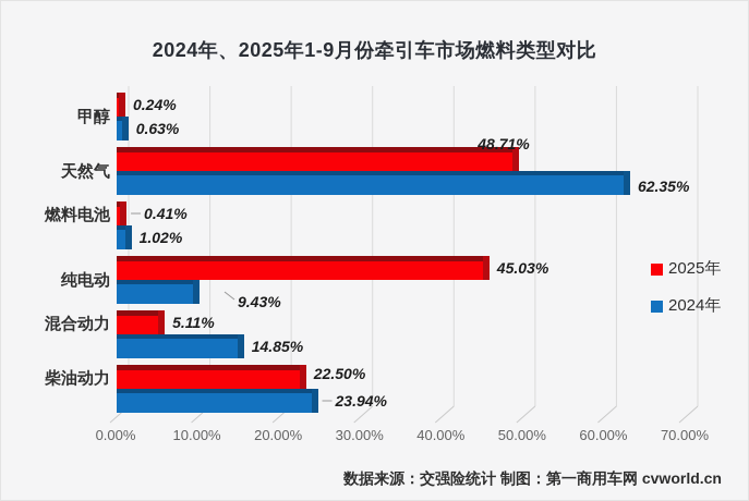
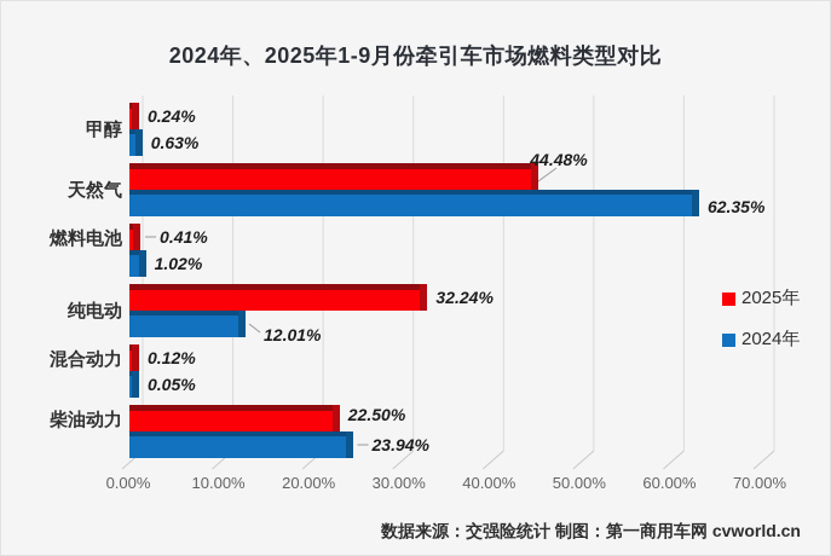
2025年/天然气: 48.71% -> 44.48%
2025年/纯电动: 45.03% -> 32.24%
2024年/纯电动: 9.43% -> 12.01%
2025年/混合动力: 5.11% -> 0.12%
2024年/混合动力: 14.85% -> 0.05%
